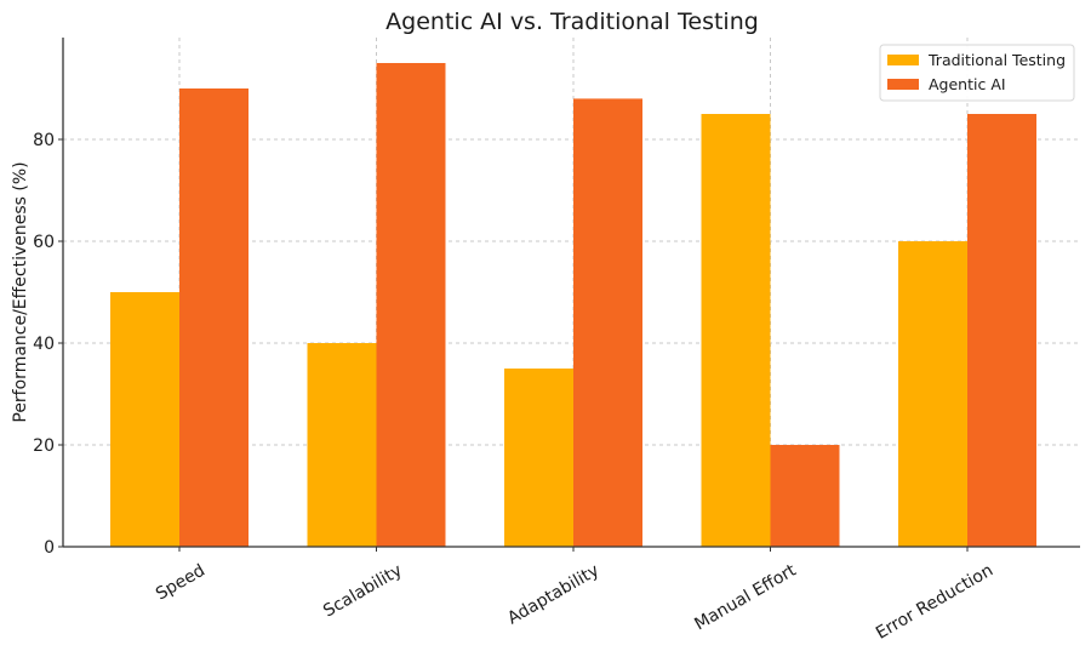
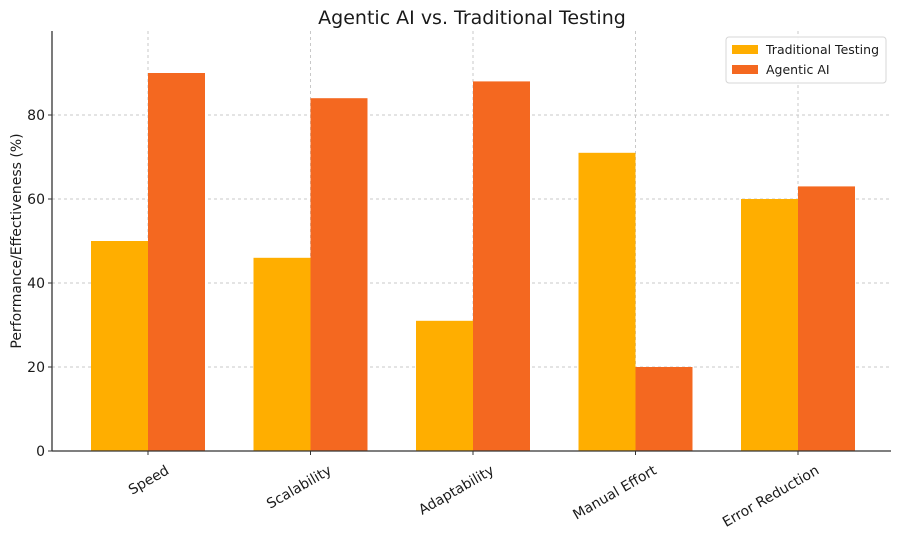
Traditional Testing/Scalability: 40 -> 46
Agentic AI/Scalability: 95 -> 84
Traditional Testing/Adaptability: 35 -> 31
Traditional Testing/Manual Effort: 85 -> 71
Agentic AI/Error Reduction: 85 -> 63
